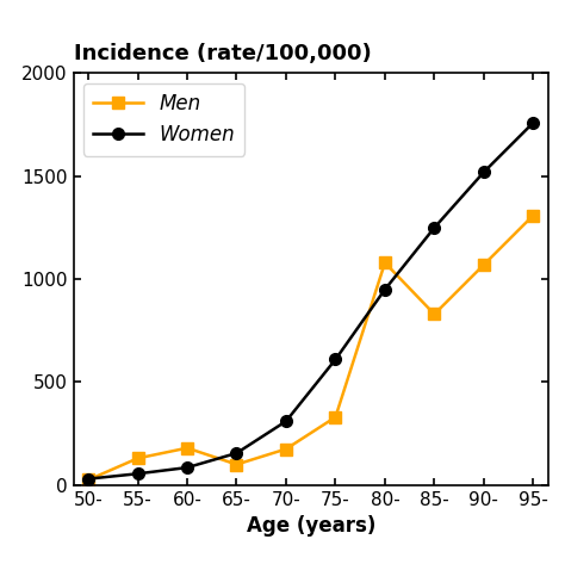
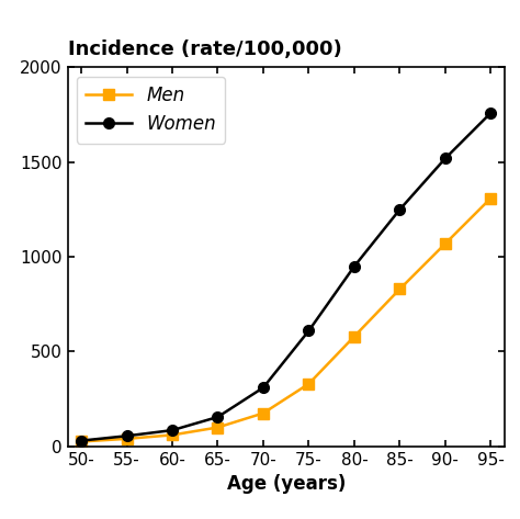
Men/55-: 130 -> 40
Men/60-: 180 -> 60
Men/80-: 1080 -> 580
